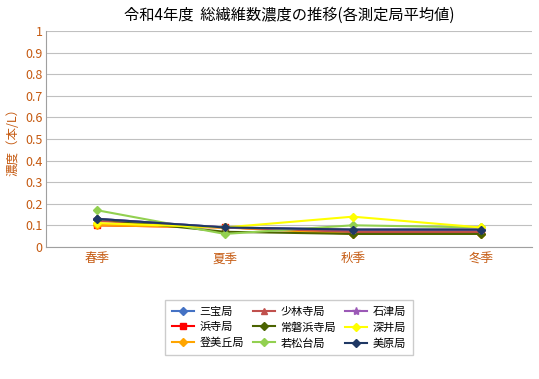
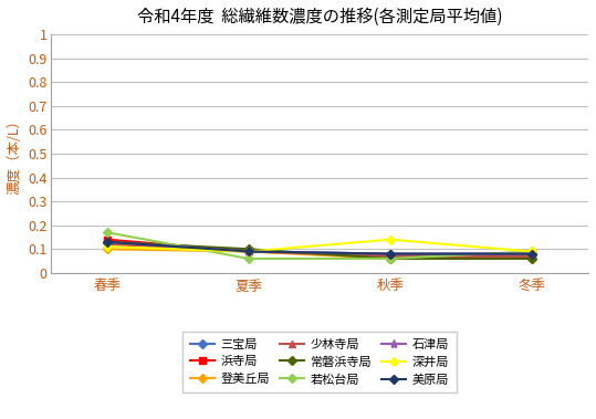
浜寺局/春季: 0.10 -> 0.14
常磐浜寺局/夏季: 0.07 -> 0.10
若松台局/秋季: 0.10 -> 0.06
